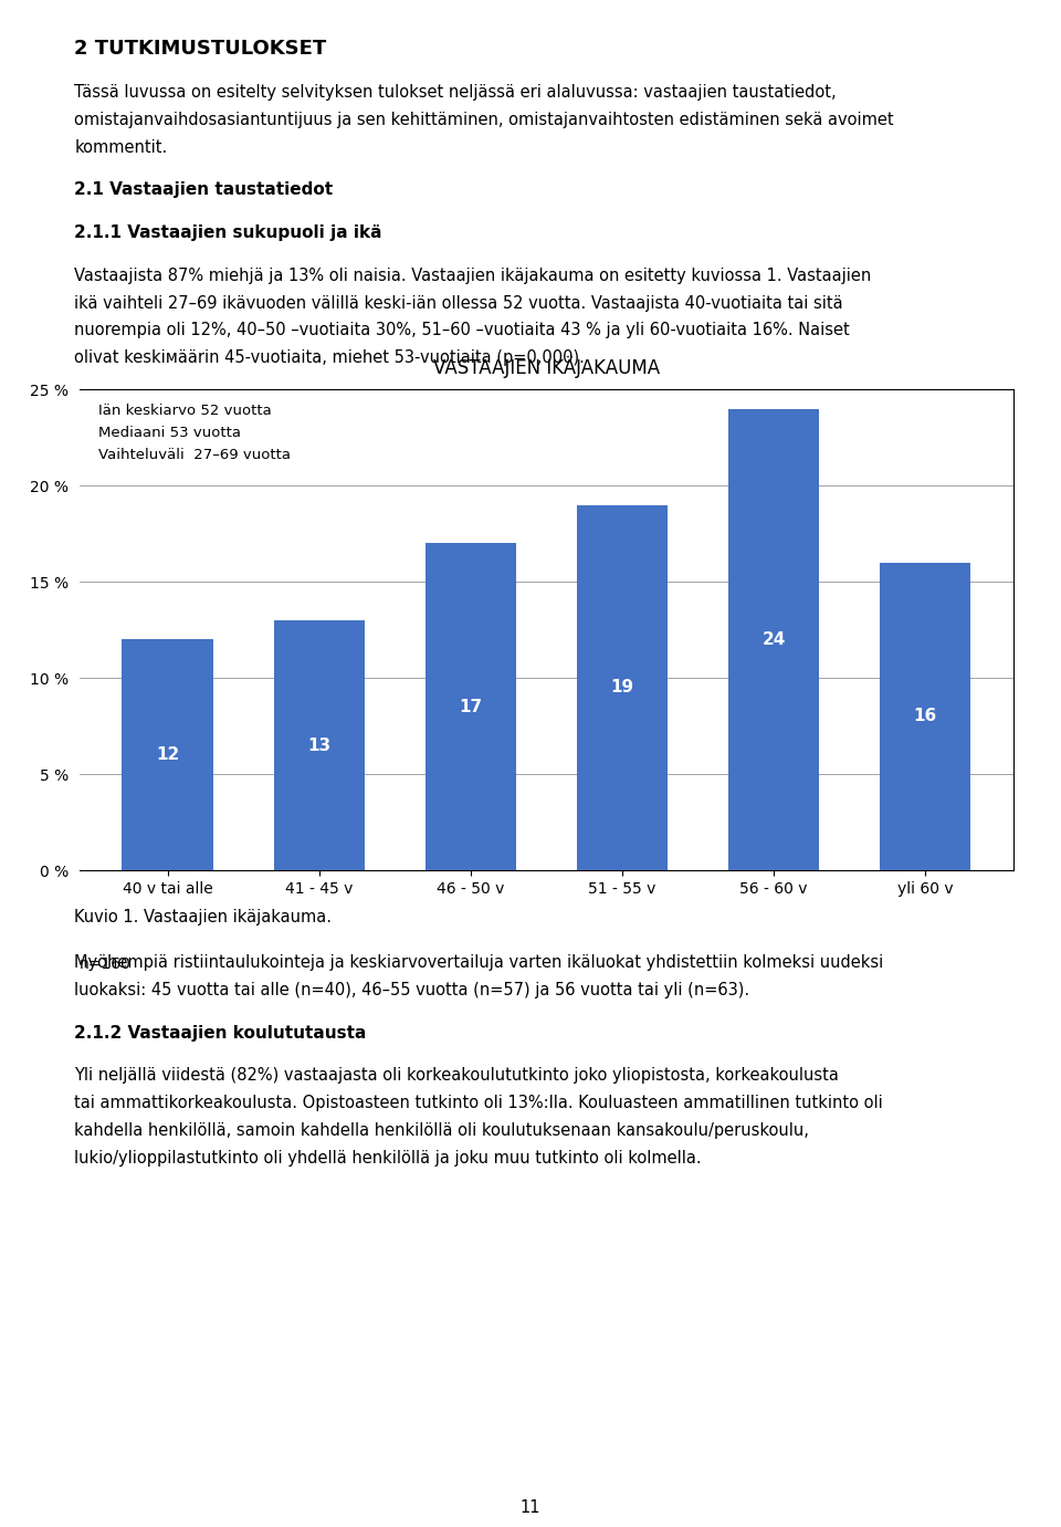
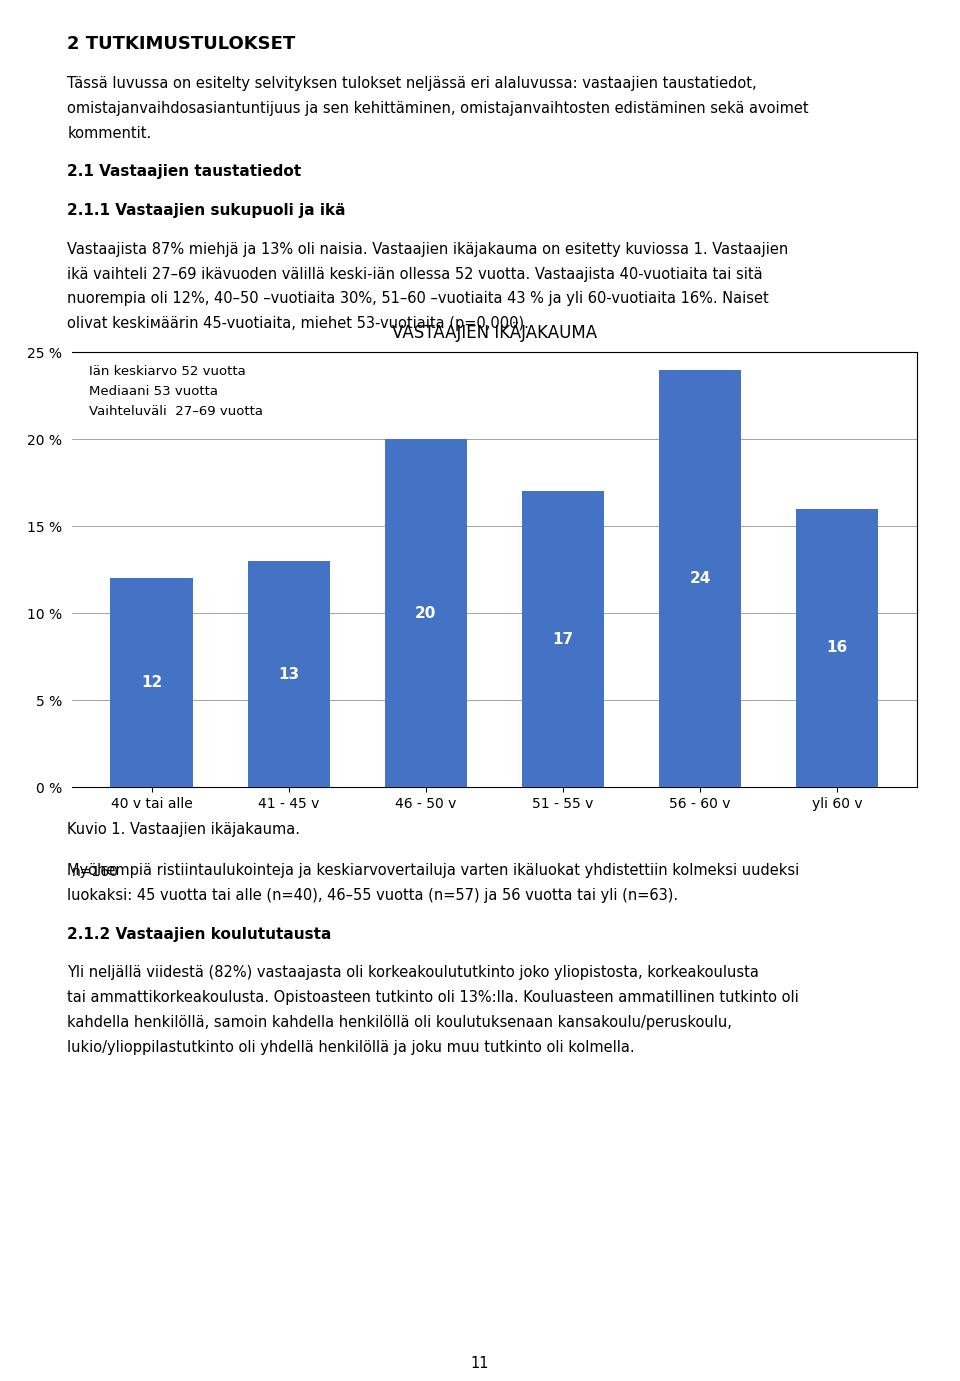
46 - 50 v: 17 -> 20
51 - 55 v: 19 -> 17
